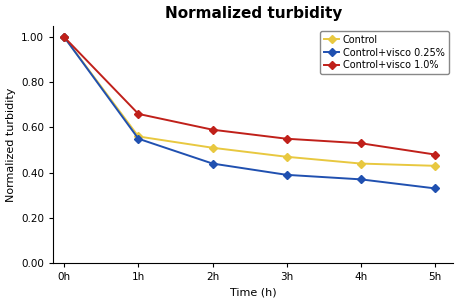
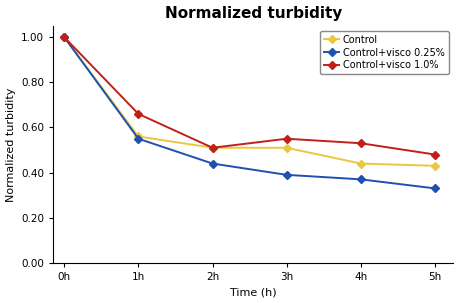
Control+visco 1.0%/2h: 0.59 -> 0.51
Control/3h: 0.47 -> 0.51
